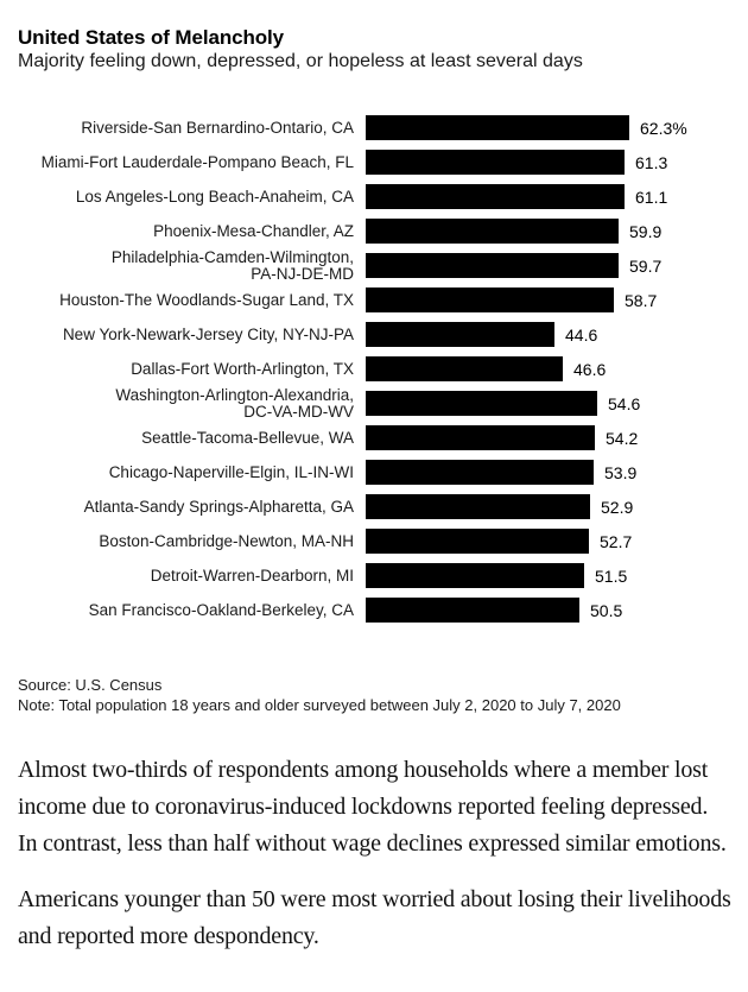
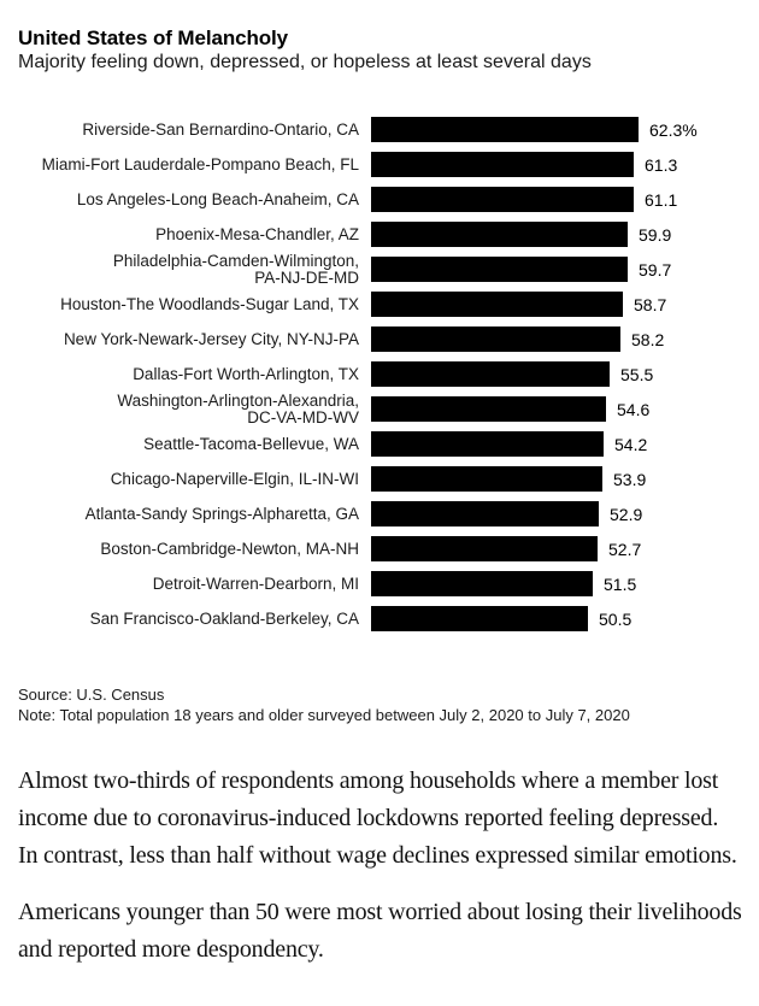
New York-Newark-Jersey City, NY-NJ-PA: 44.6 -> 58.2
Dallas-Fort Worth-Arlington, TX: 46.6 -> 55.5
